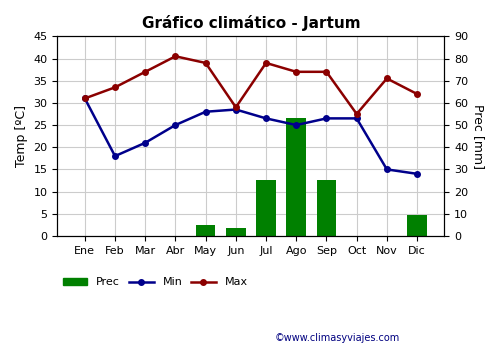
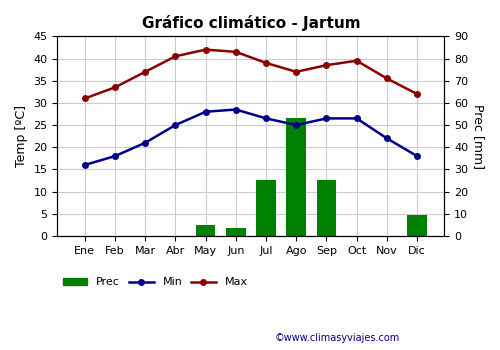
Min/Ene: 31.0 -> 16.0
Max/May: 39.0 -> 42.0
Max/Jun: 29.0 -> 41.5
Max/Sep: 37.0 -> 38.5
Max/Oct: 27.5 -> 39.5
Min/Nov: 15.0 -> 22.0
Min/Dic: 14.0 -> 18.0
